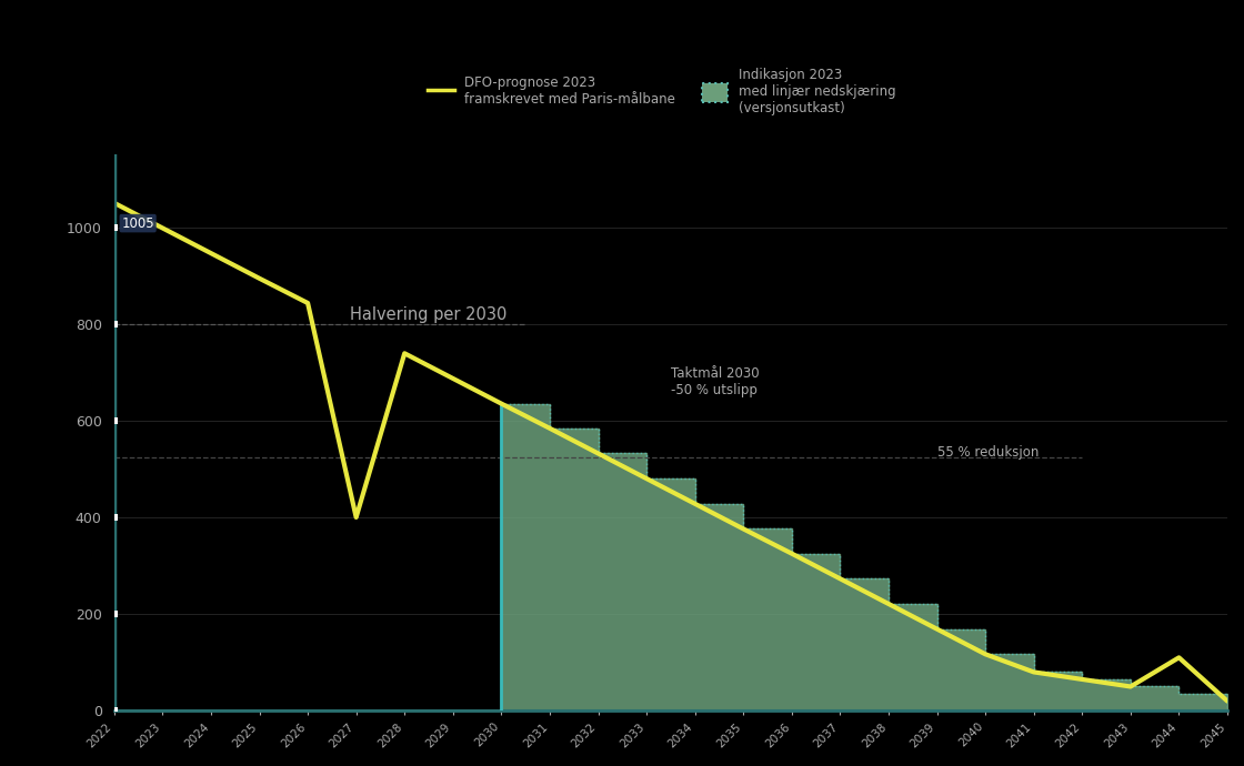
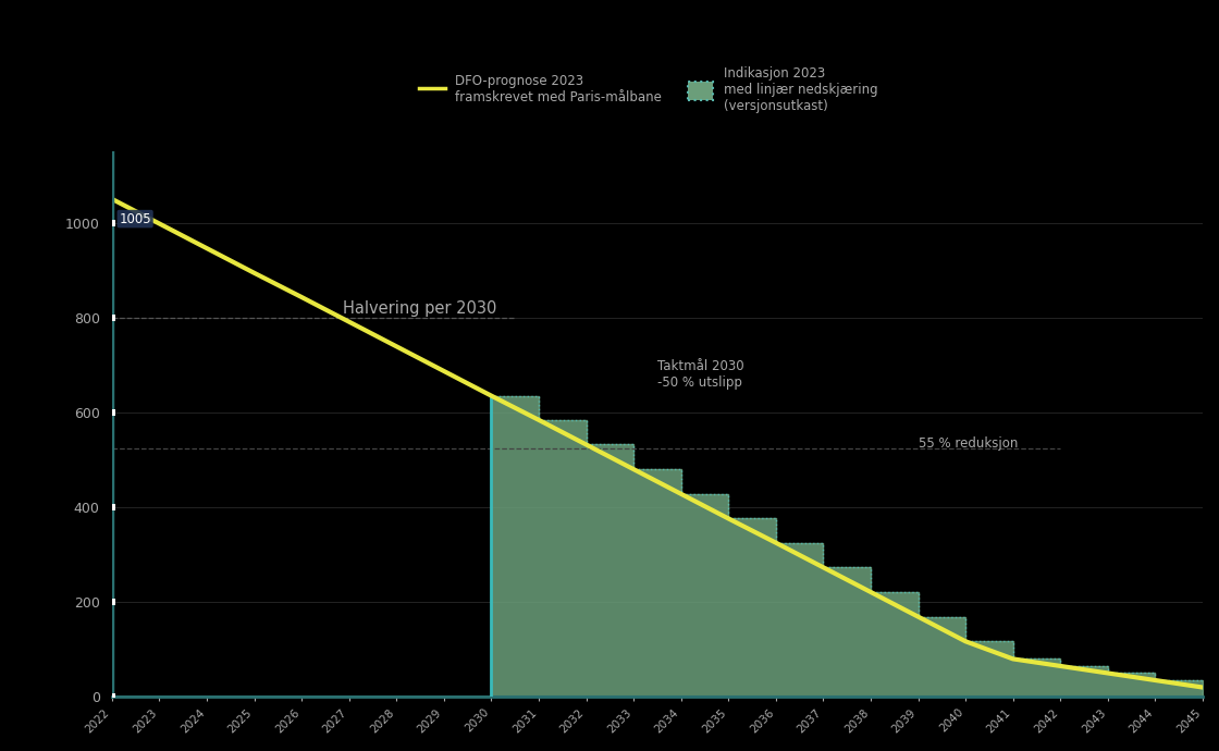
DFO-prognose 2023 framskrevet med Paris-målbane/2027: 400 -> 791
DFO-prognose 2023 framskrevet med Paris-målbane/2044: 110 -> 35
